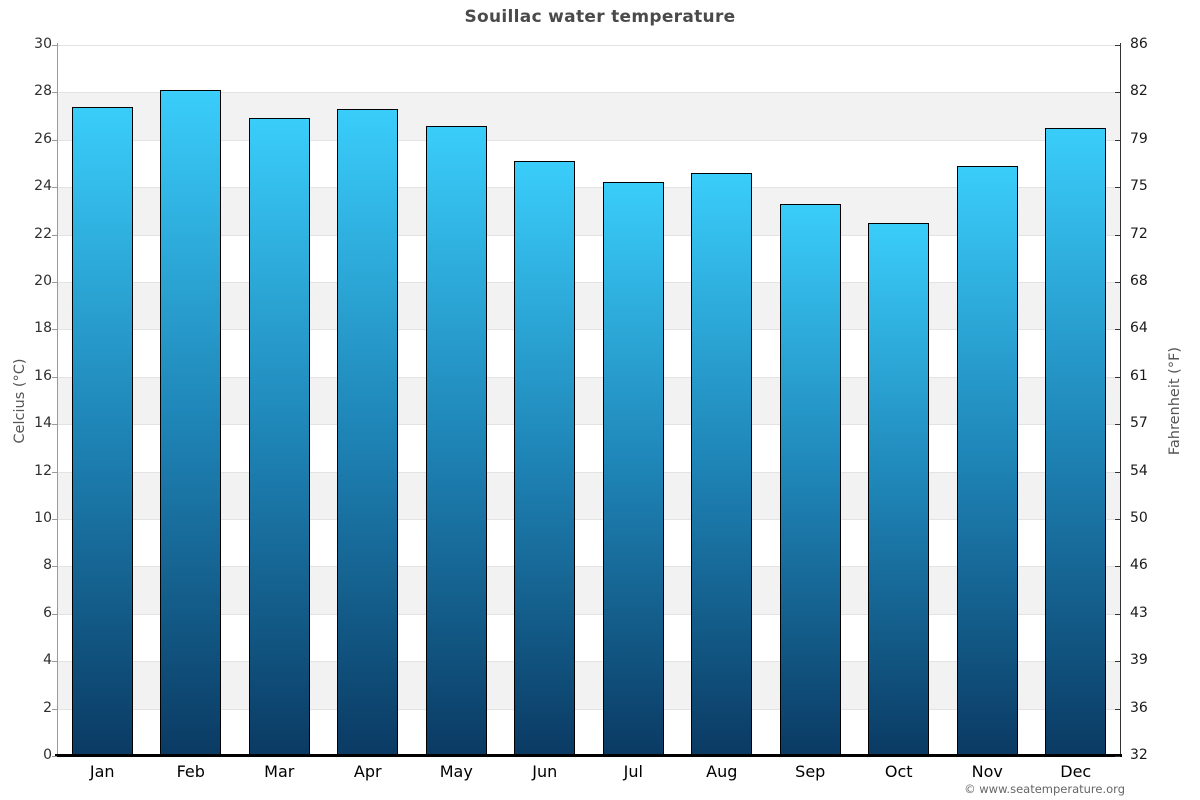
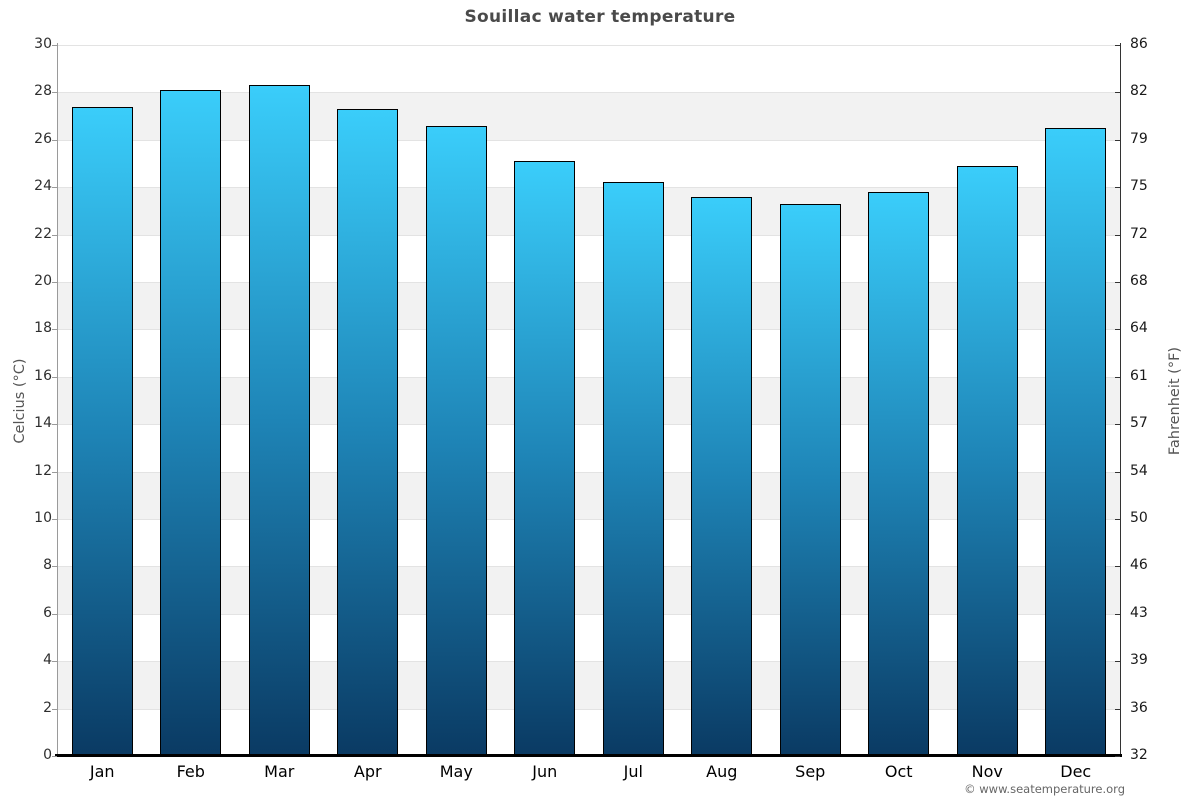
Mar: 26.9 -> 28.3
Aug: 24.6 -> 23.6
Oct: 22.5 -> 23.8
